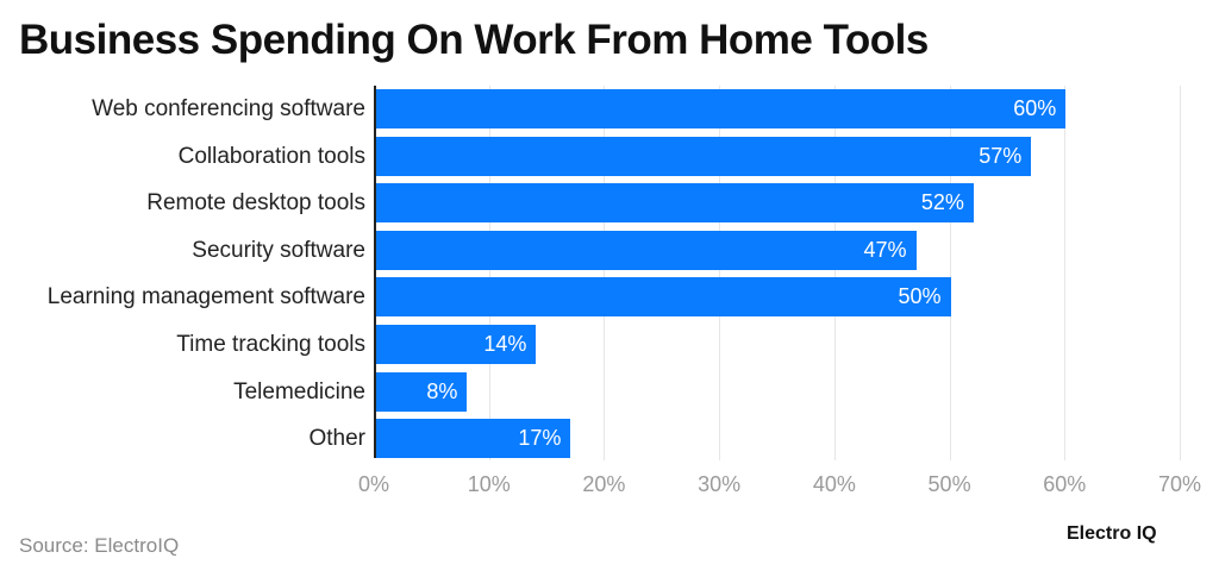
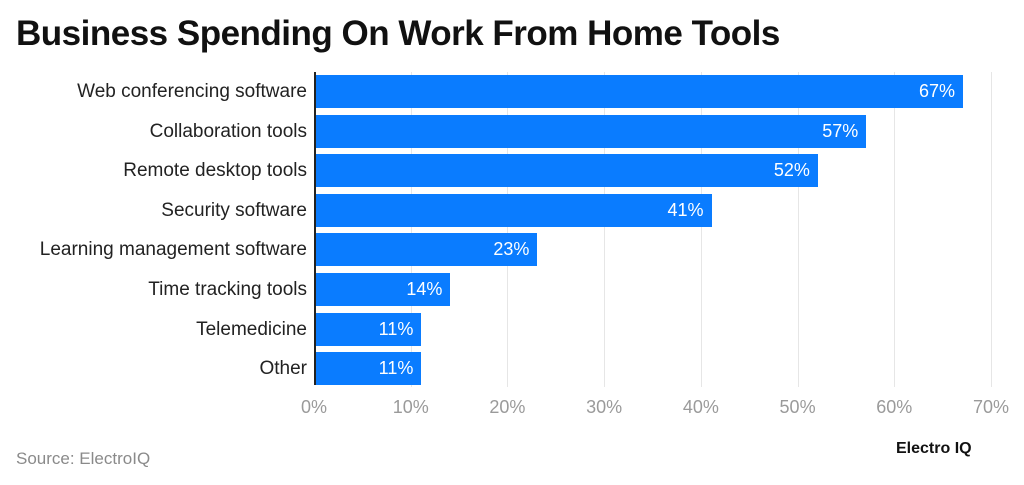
Web conferencing software: 60% -> 67%
Security software: 47% -> 41%
Learning management software: 50% -> 23%
Telemedicine: 8% -> 11%
Other: 17% -> 11%
